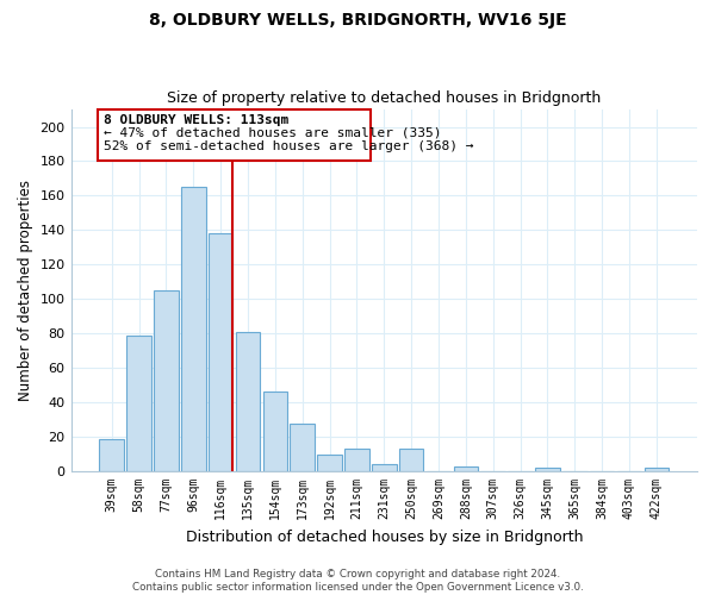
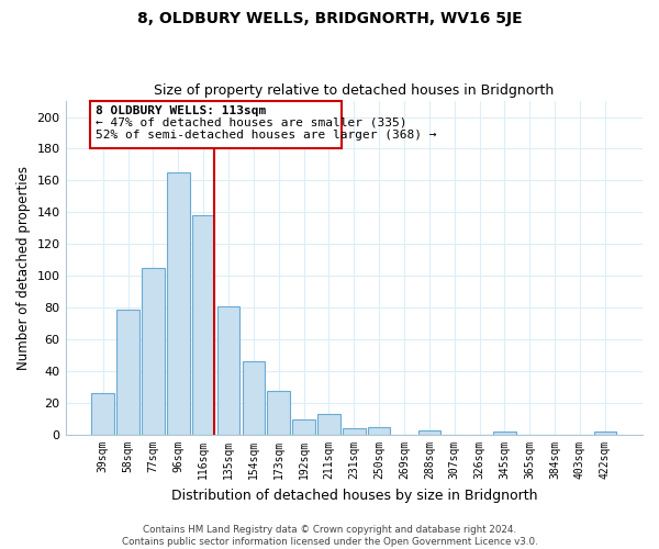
39sqm: 19 -> 26
250sqm: 13 -> 5
